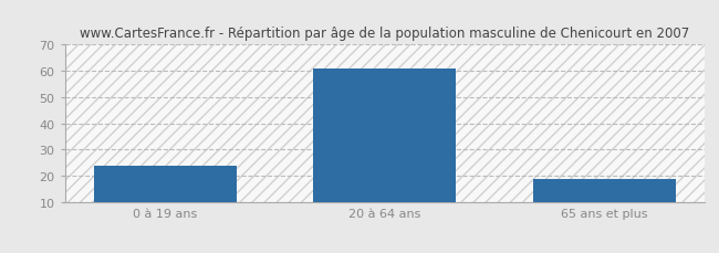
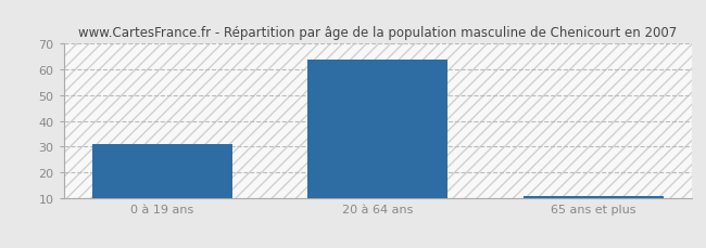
0 à 19 ans: 24 -> 31
20 à 64 ans: 61 -> 64
65 ans et plus: 19 -> 11
